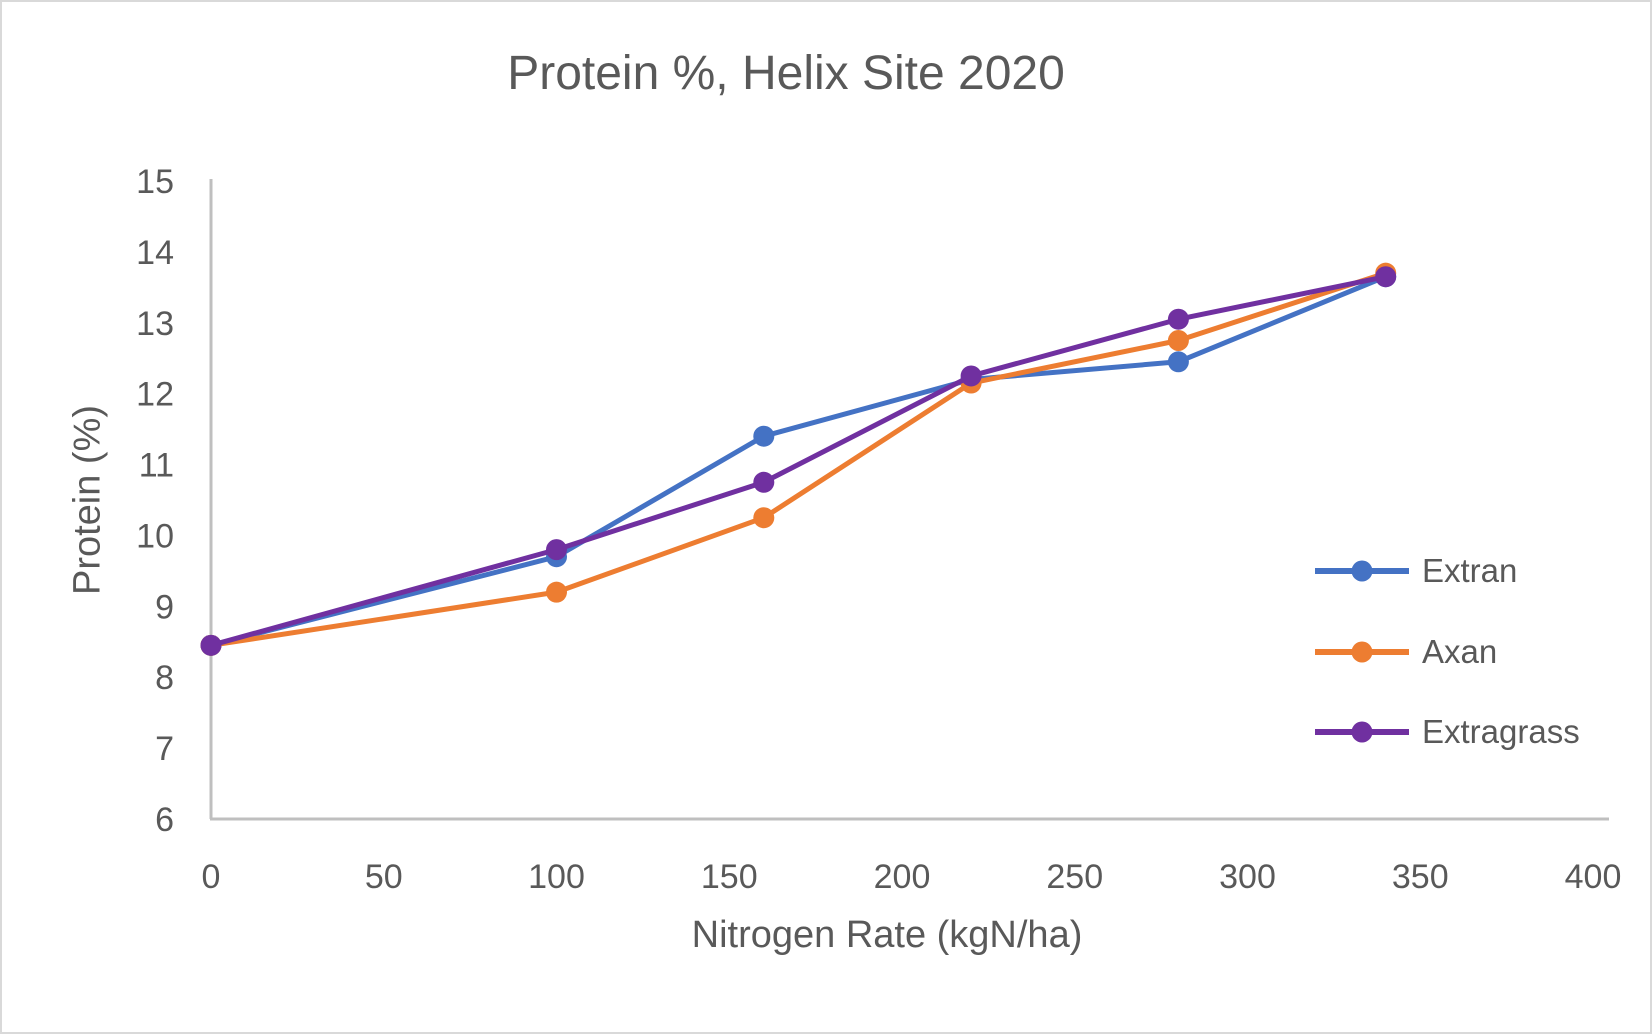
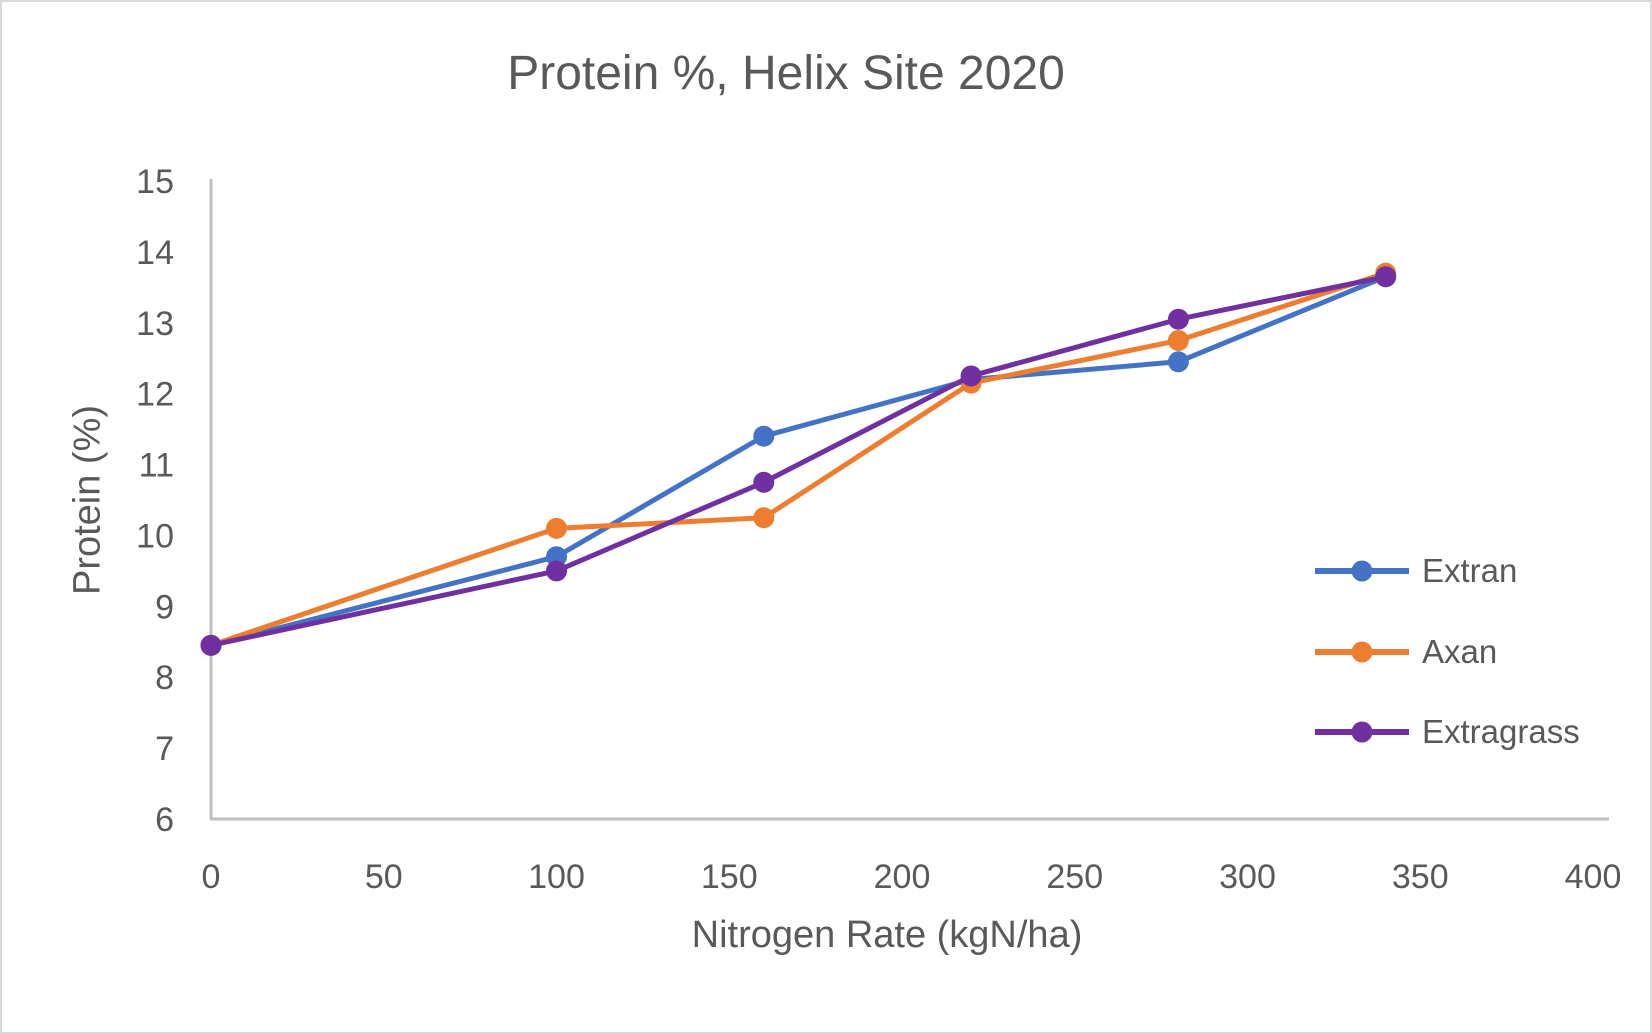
Axan/100: 9.2 -> 10.1
Extragrass/100: 9.8 -> 9.5
